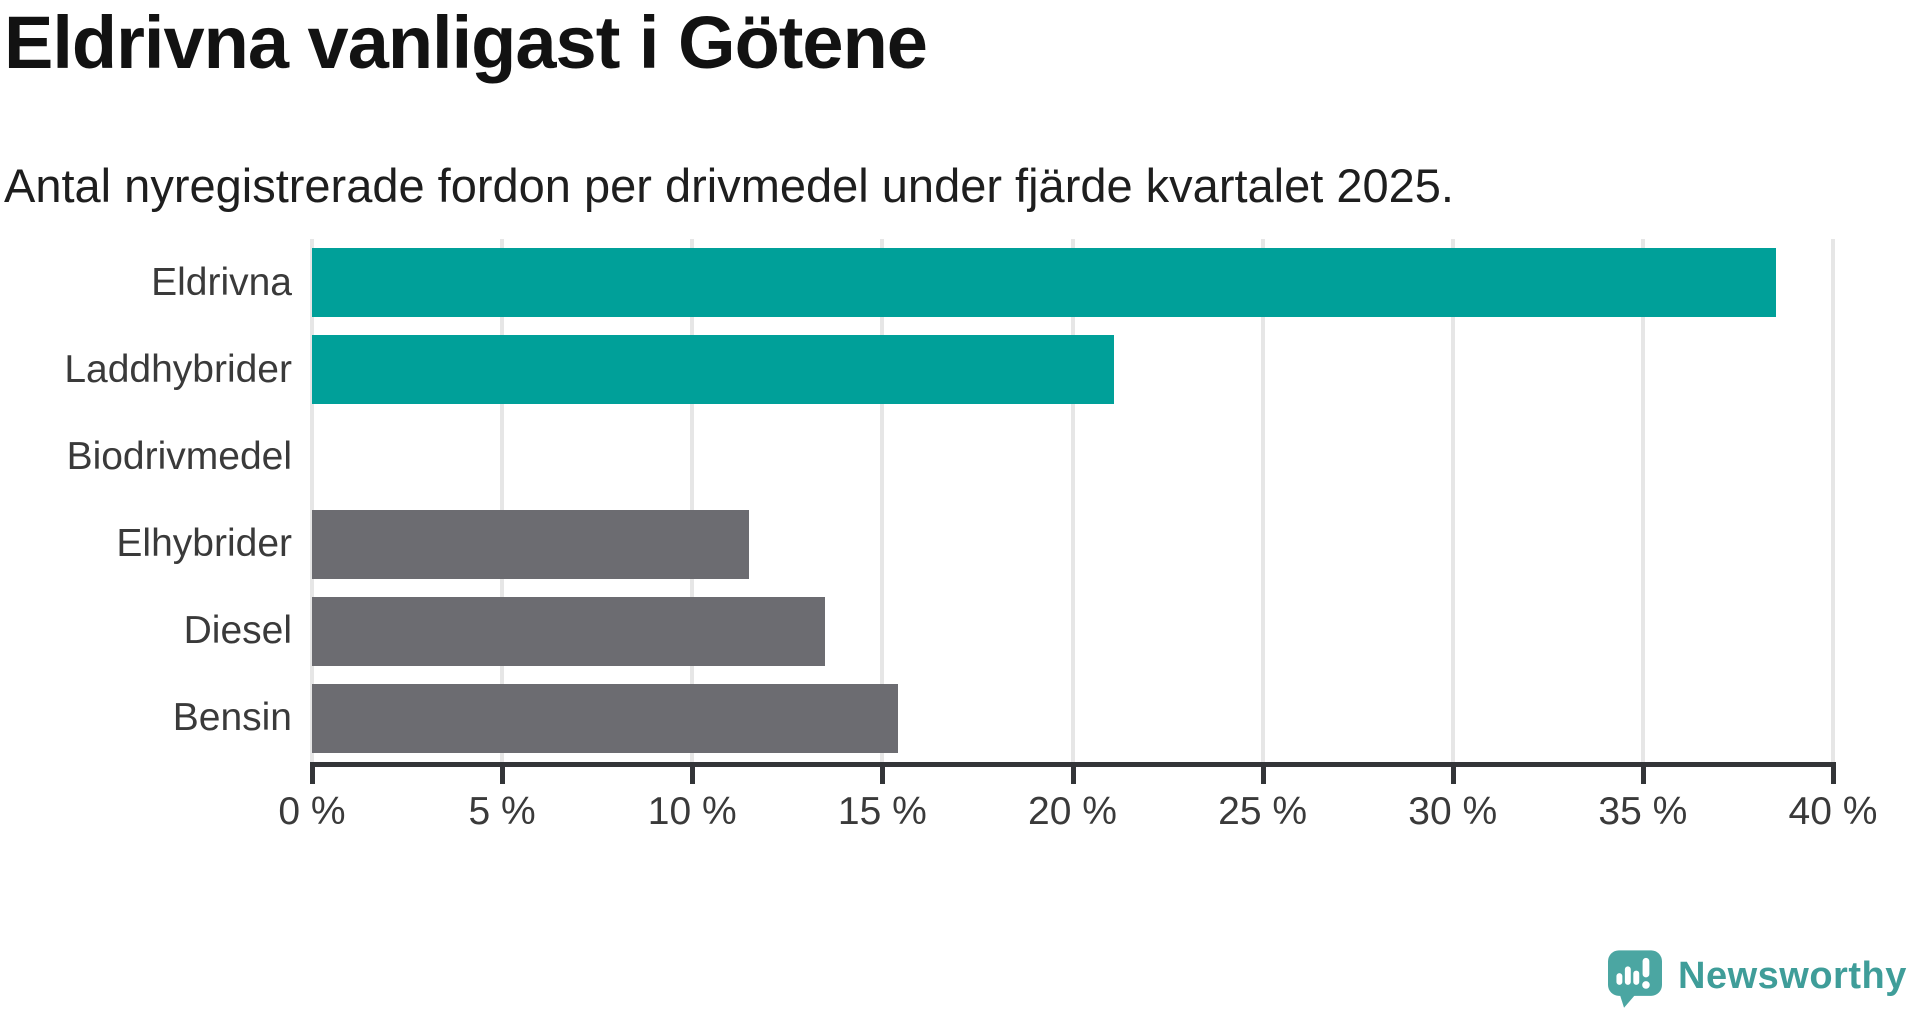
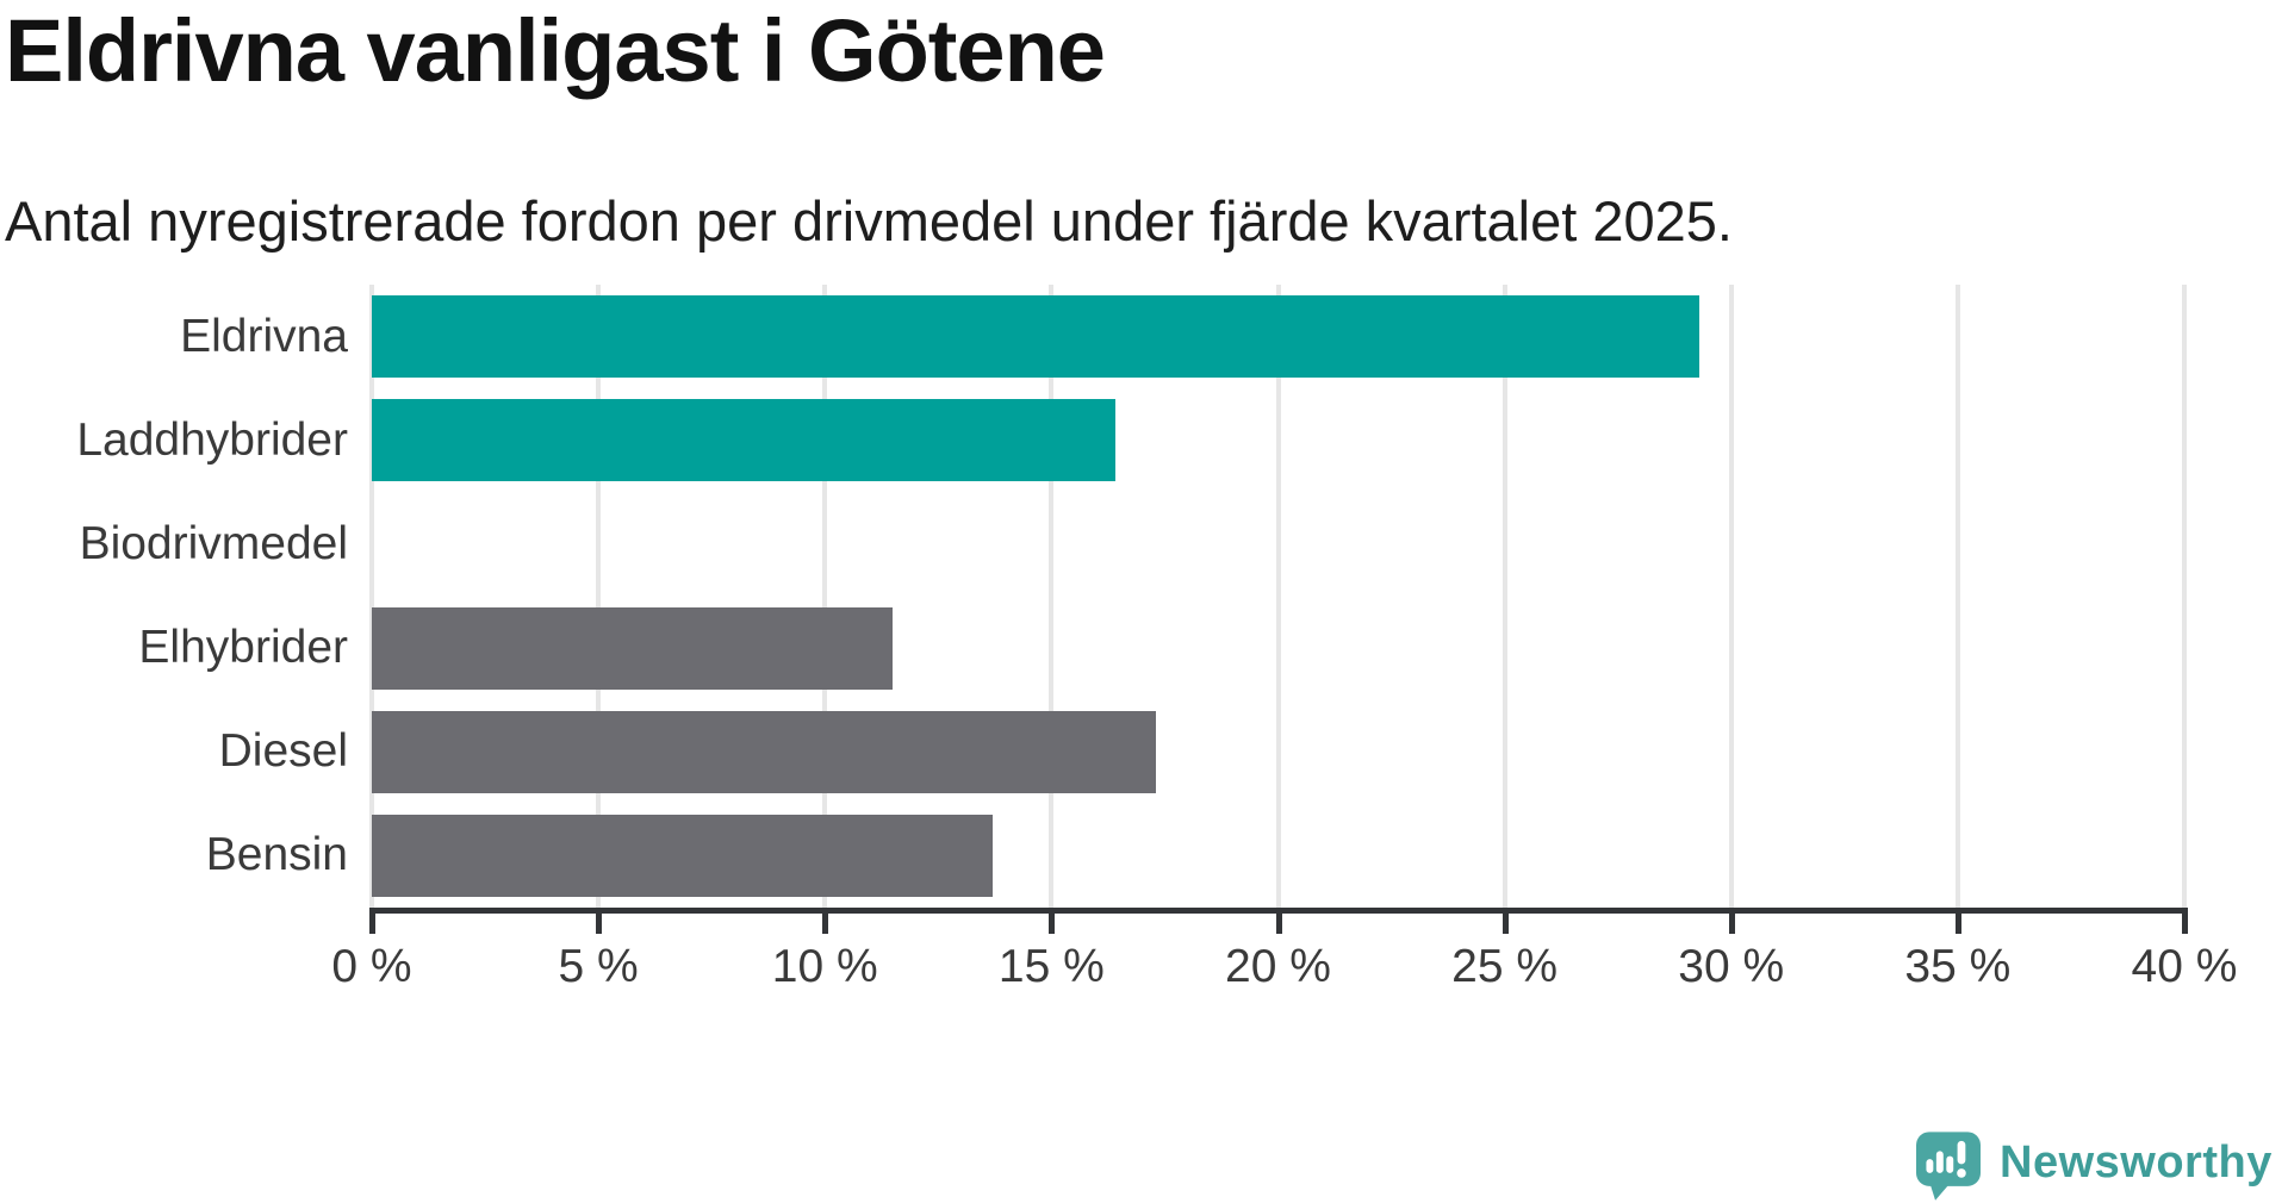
Eldrivna: 38.5% -> 29.3%
Laddhybrider: 21.1% -> 16.4%
Diesel: 13.5% -> 17.3%
Bensin: 15.4% -> 13.7%
